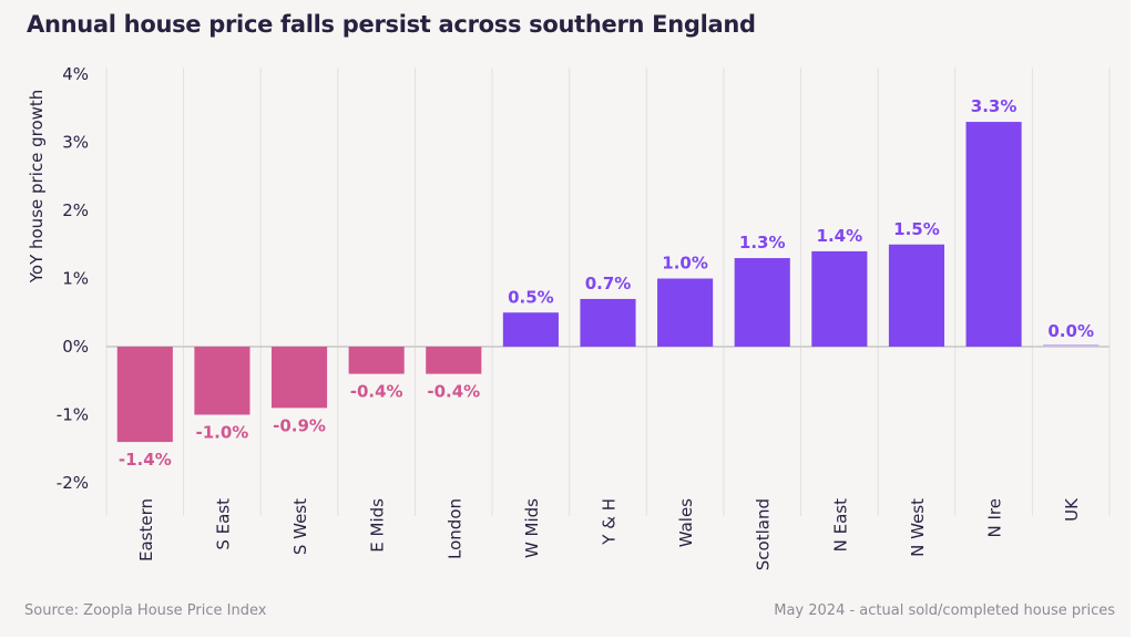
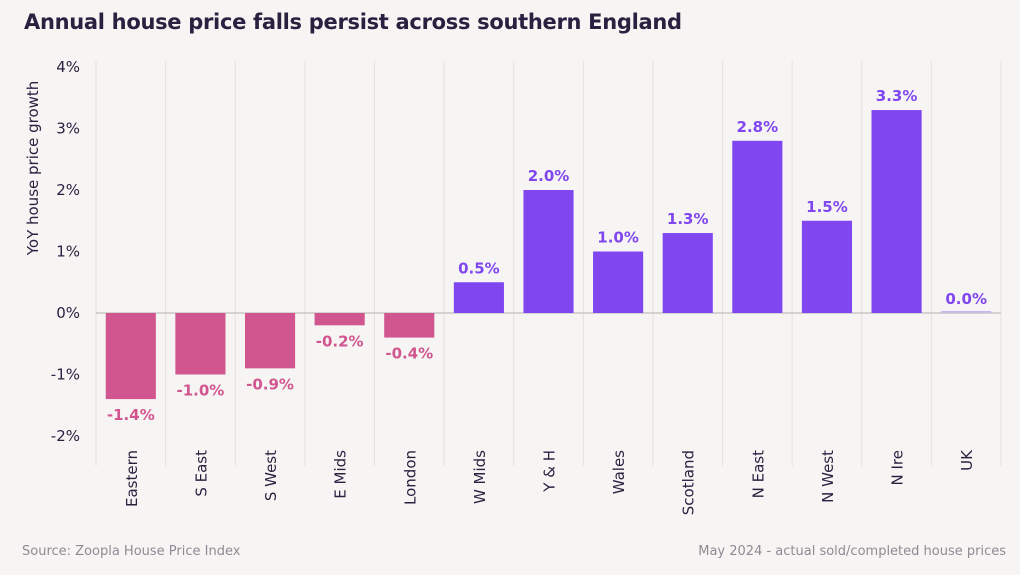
E Mids: -0.4% -> -0.2%
Y & H: 0.7% -> 2.0%
N East: 1.4% -> 2.8%
